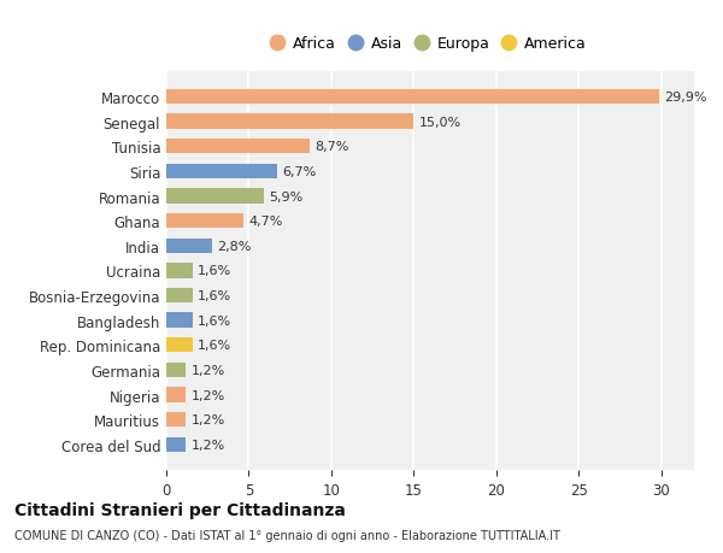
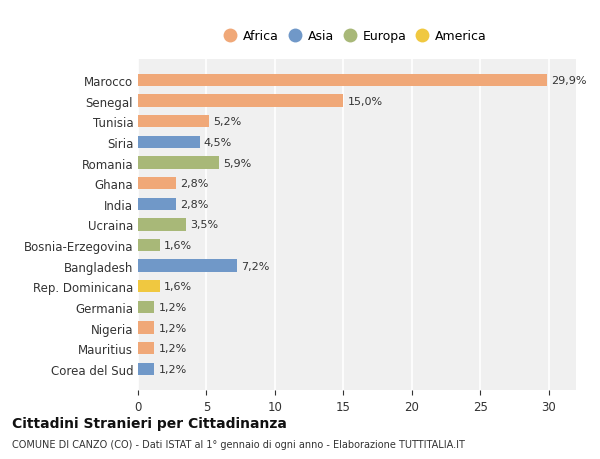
Tunisia: 8,7% -> 5,2%
Siria: 6,7% -> 4,5%
Ghana: 4,7% -> 2,8%
Ucraina: 1,6% -> 3,5%
Bangladesh: 1,6% -> 7,2%
